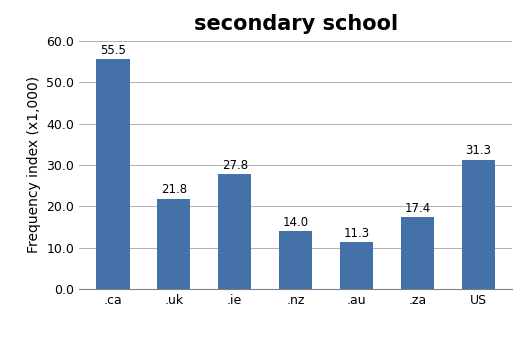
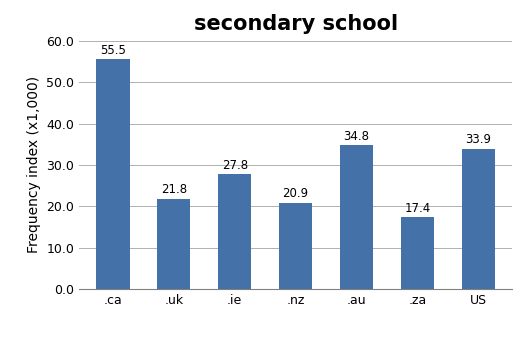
.nz: 14.0 -> 20.9
.au: 11.3 -> 34.8
US: 31.3 -> 33.9
